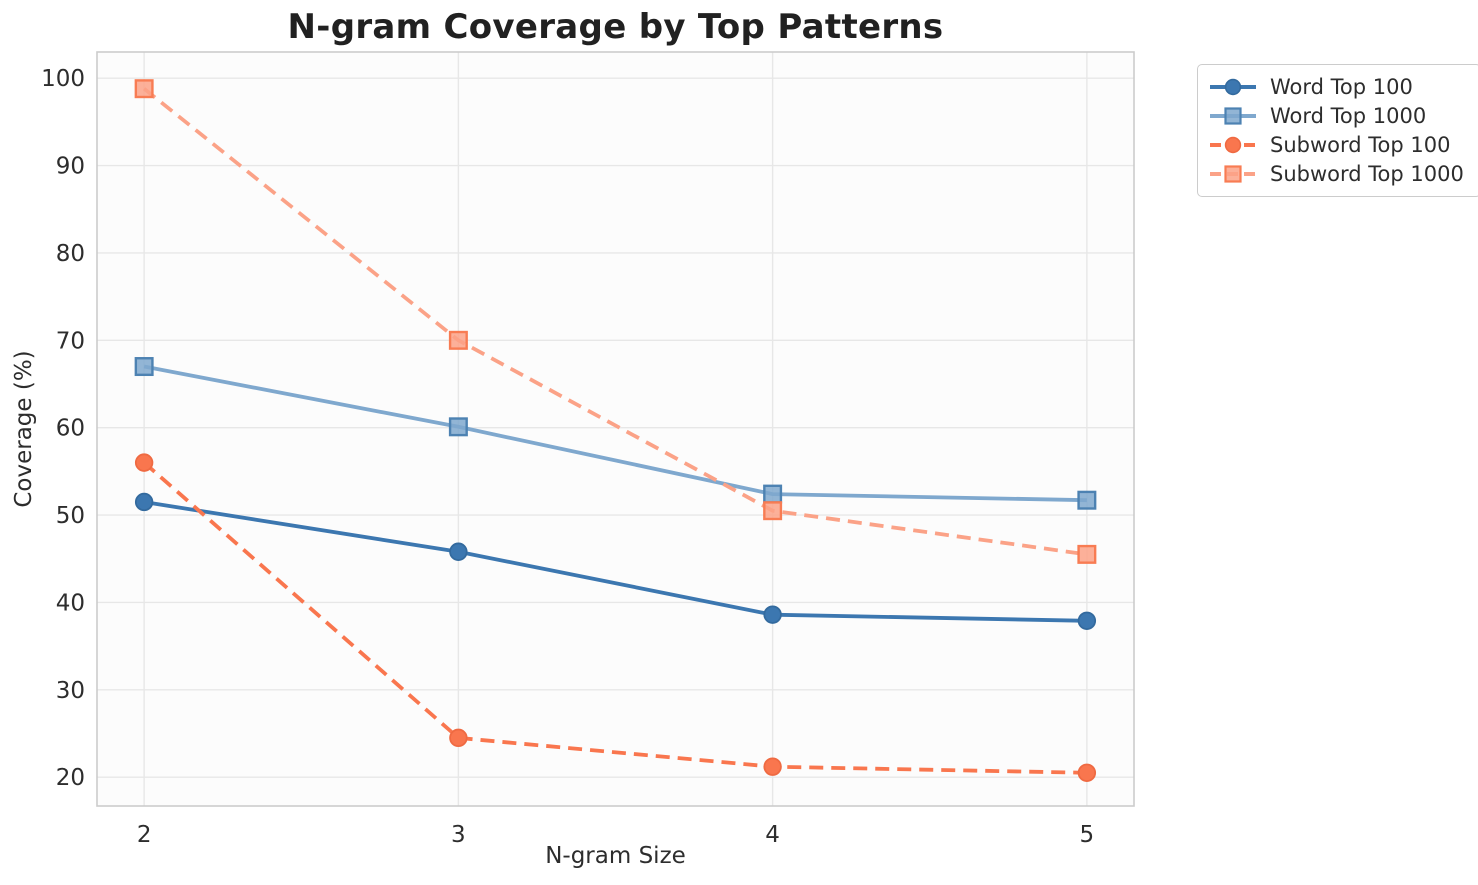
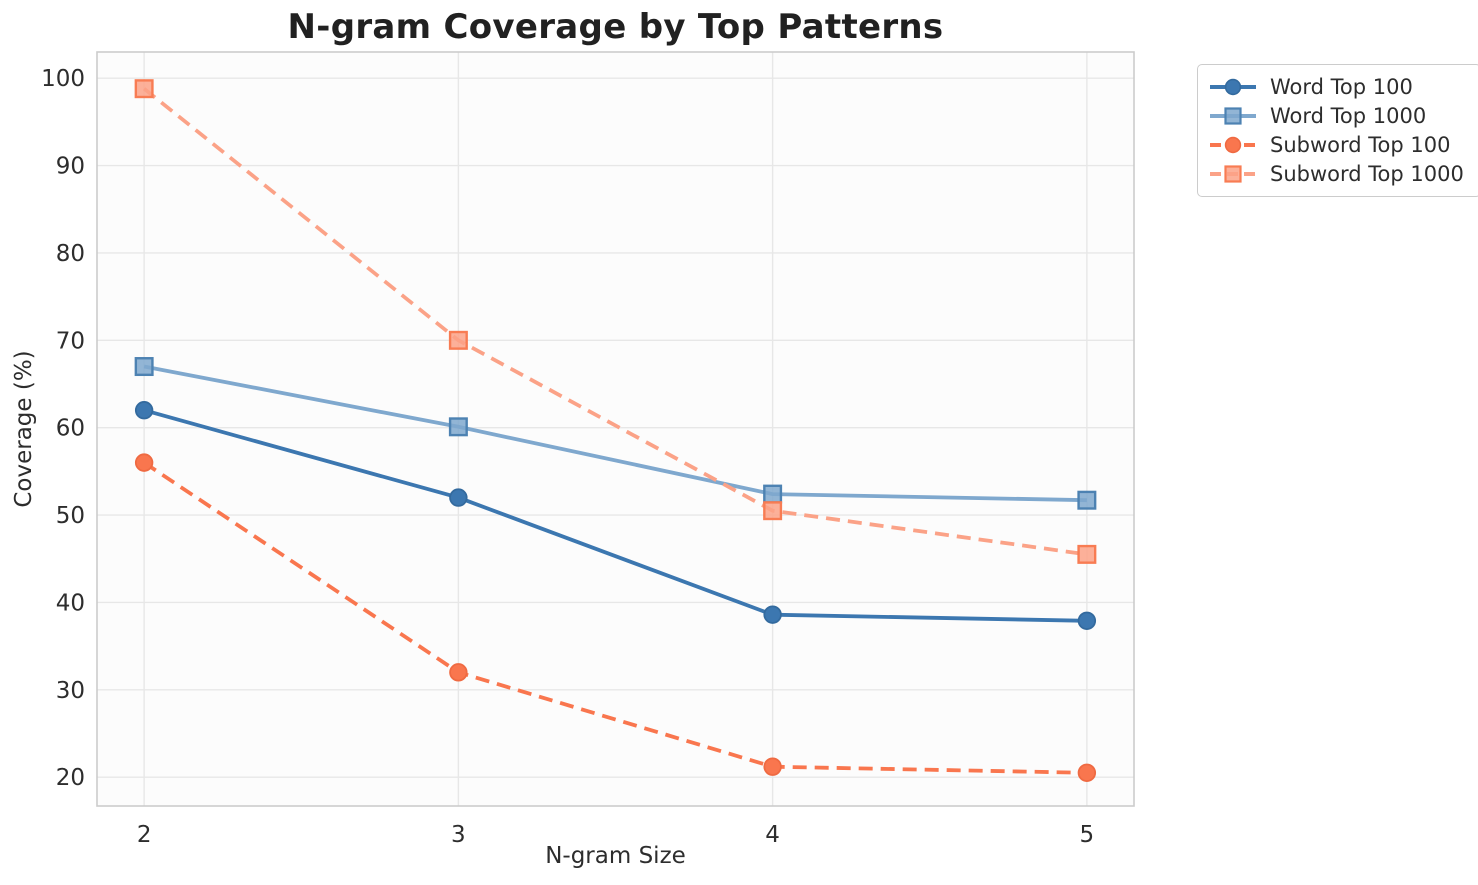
Word Top 100/2: 52 -> 62
Word Top 100/3: 46 -> 52
Subword Top 100/3: 24 -> 32
